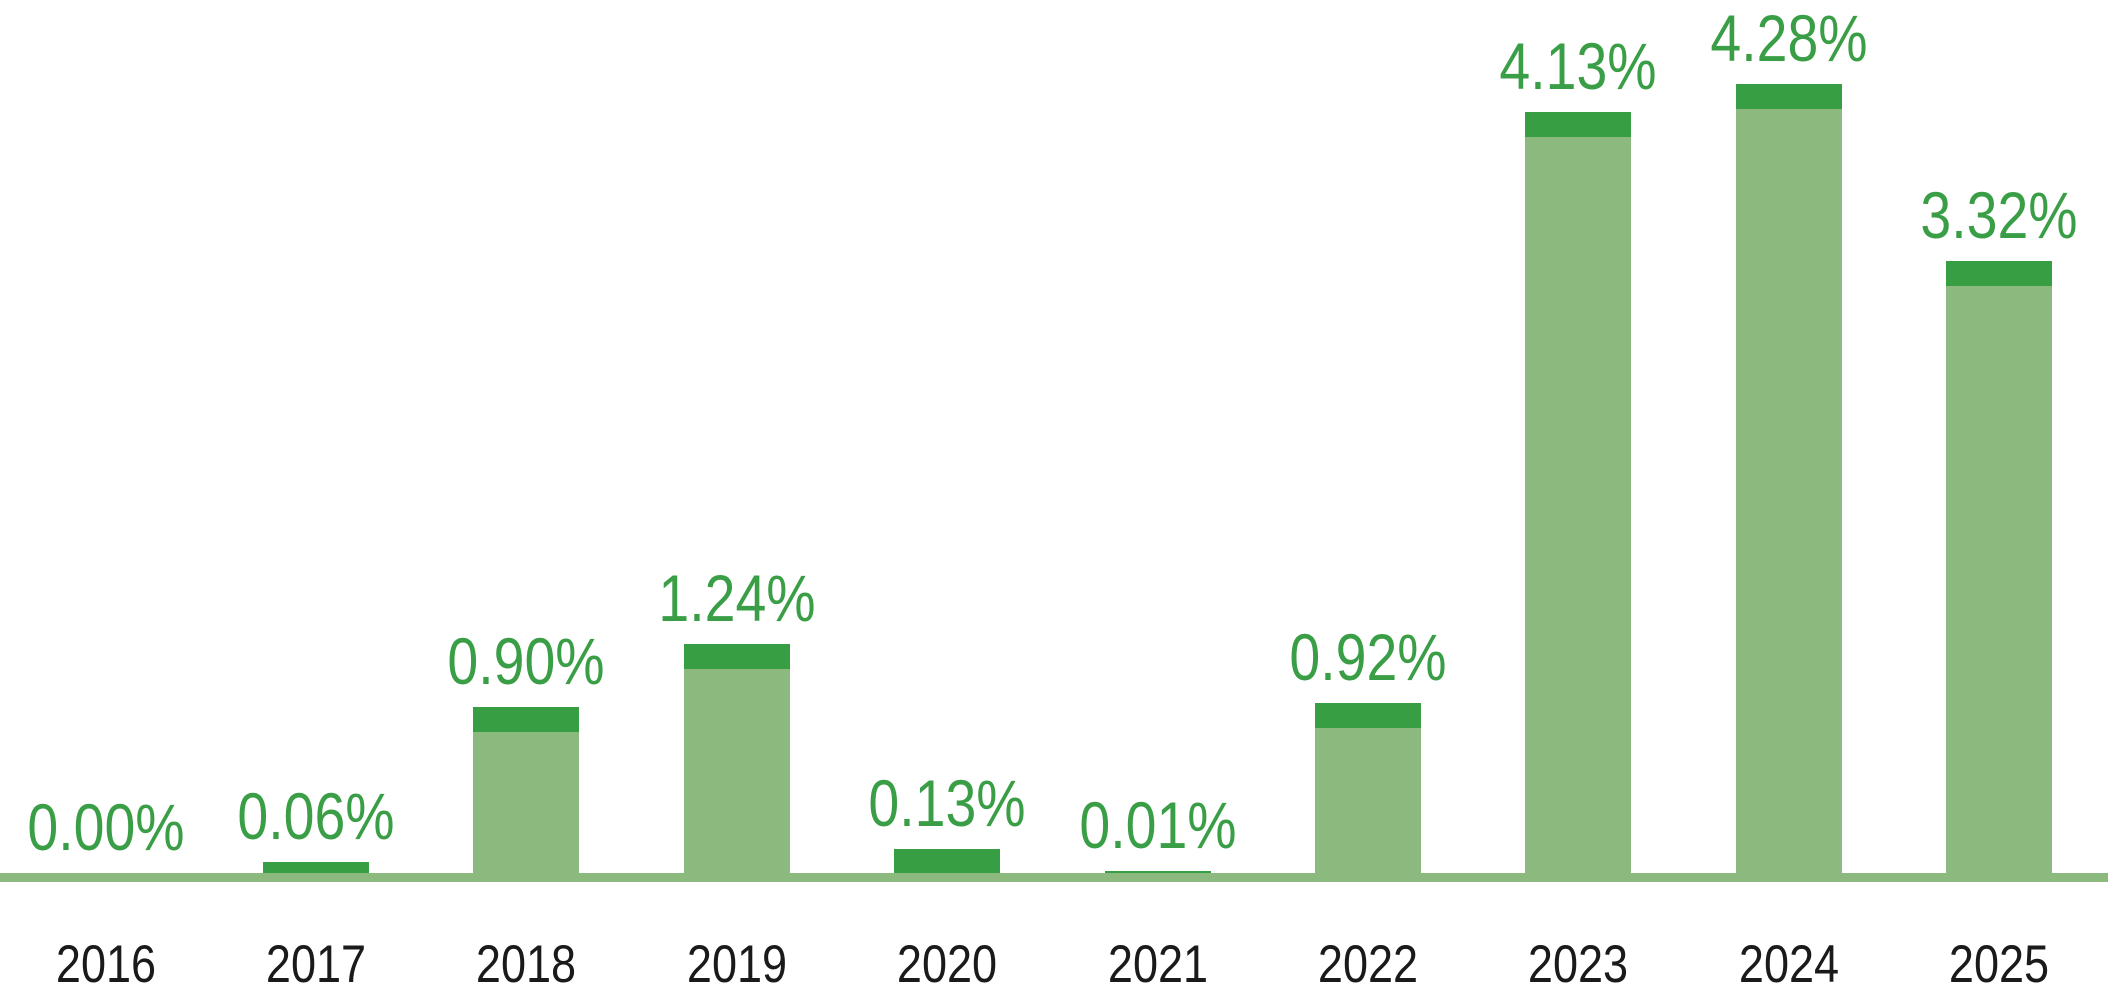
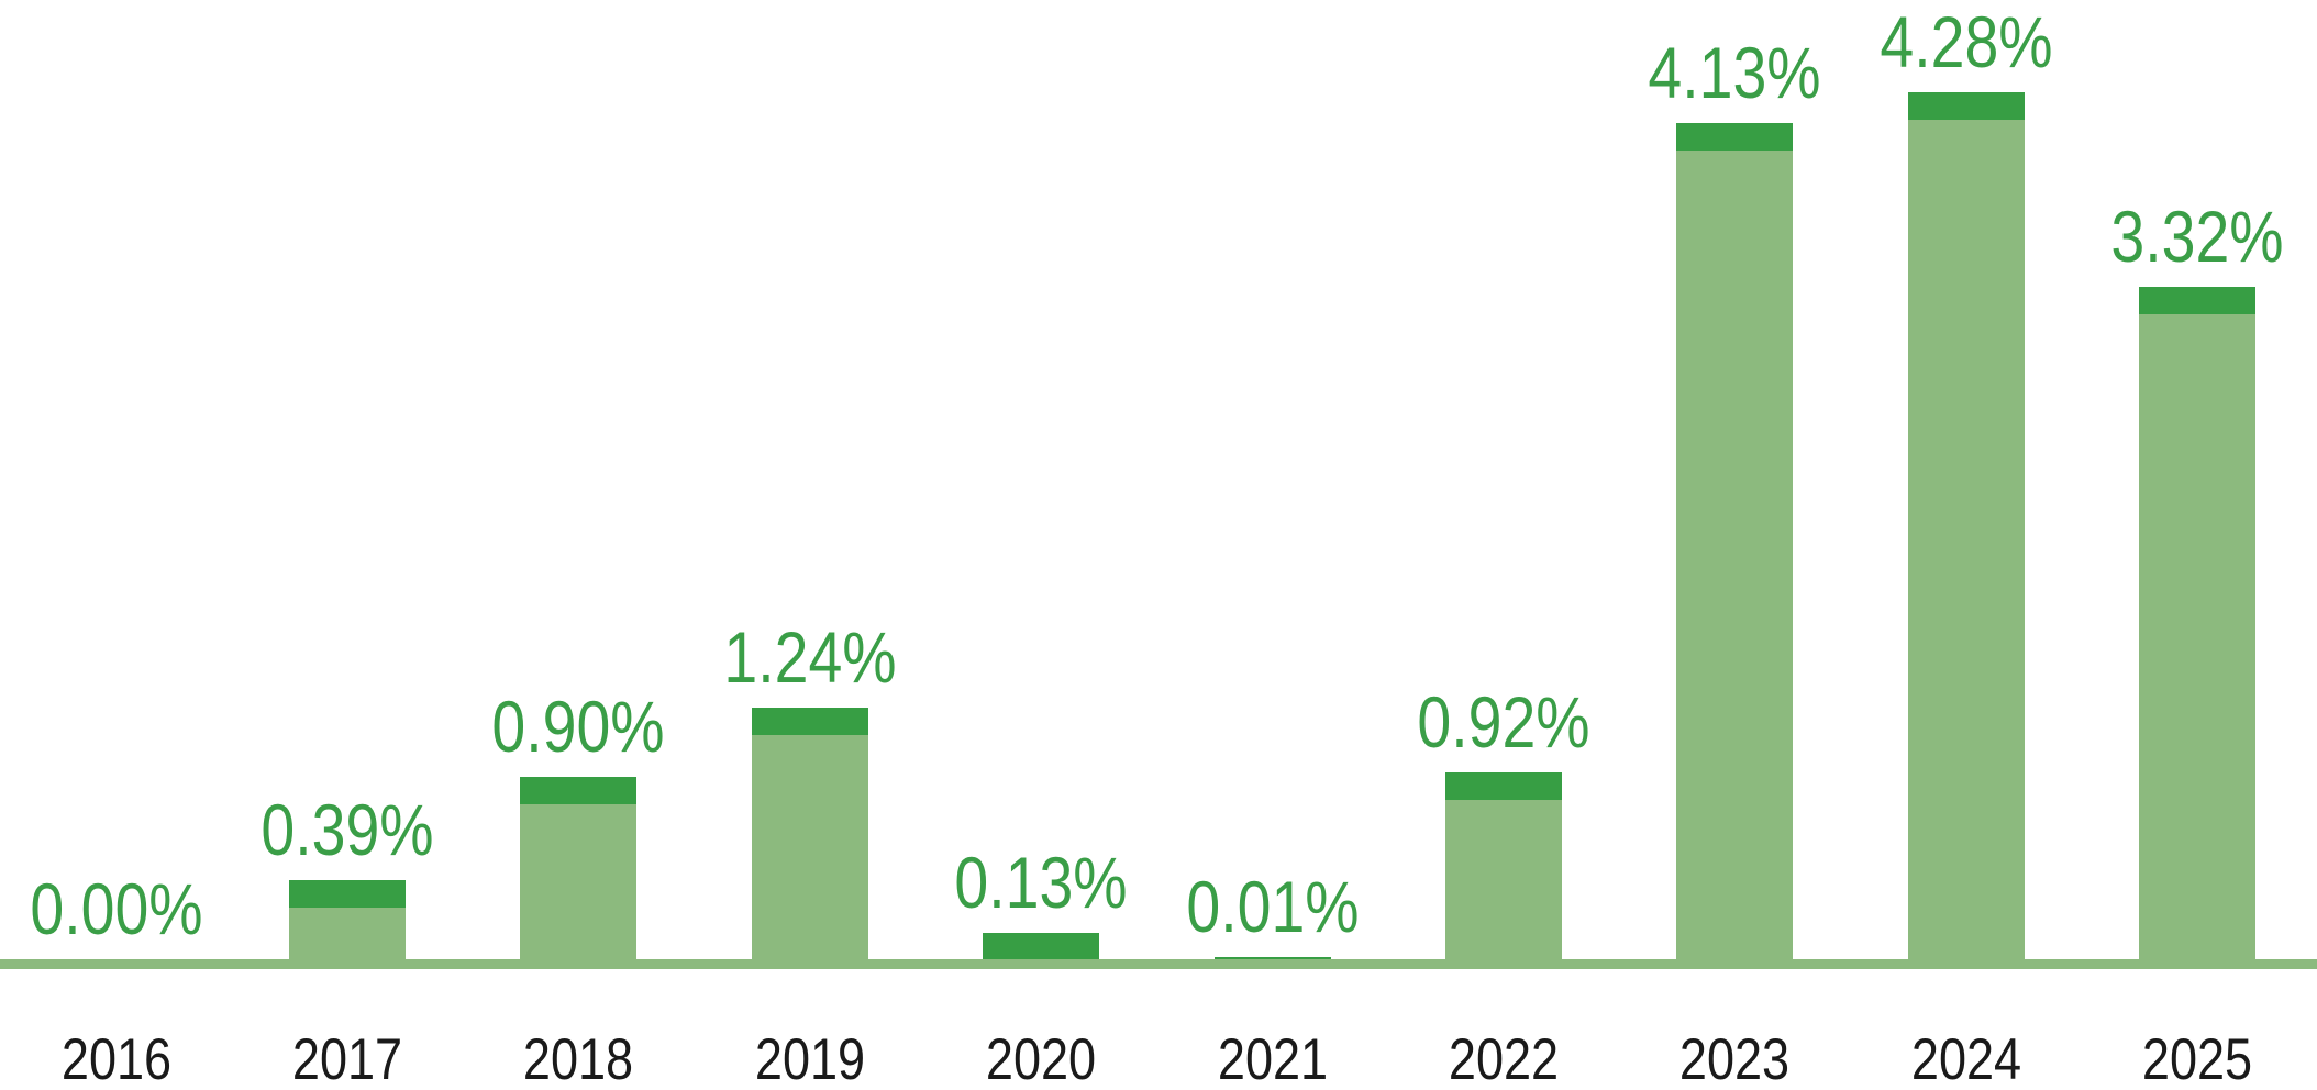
2017: 0.06% -> 0.39%
